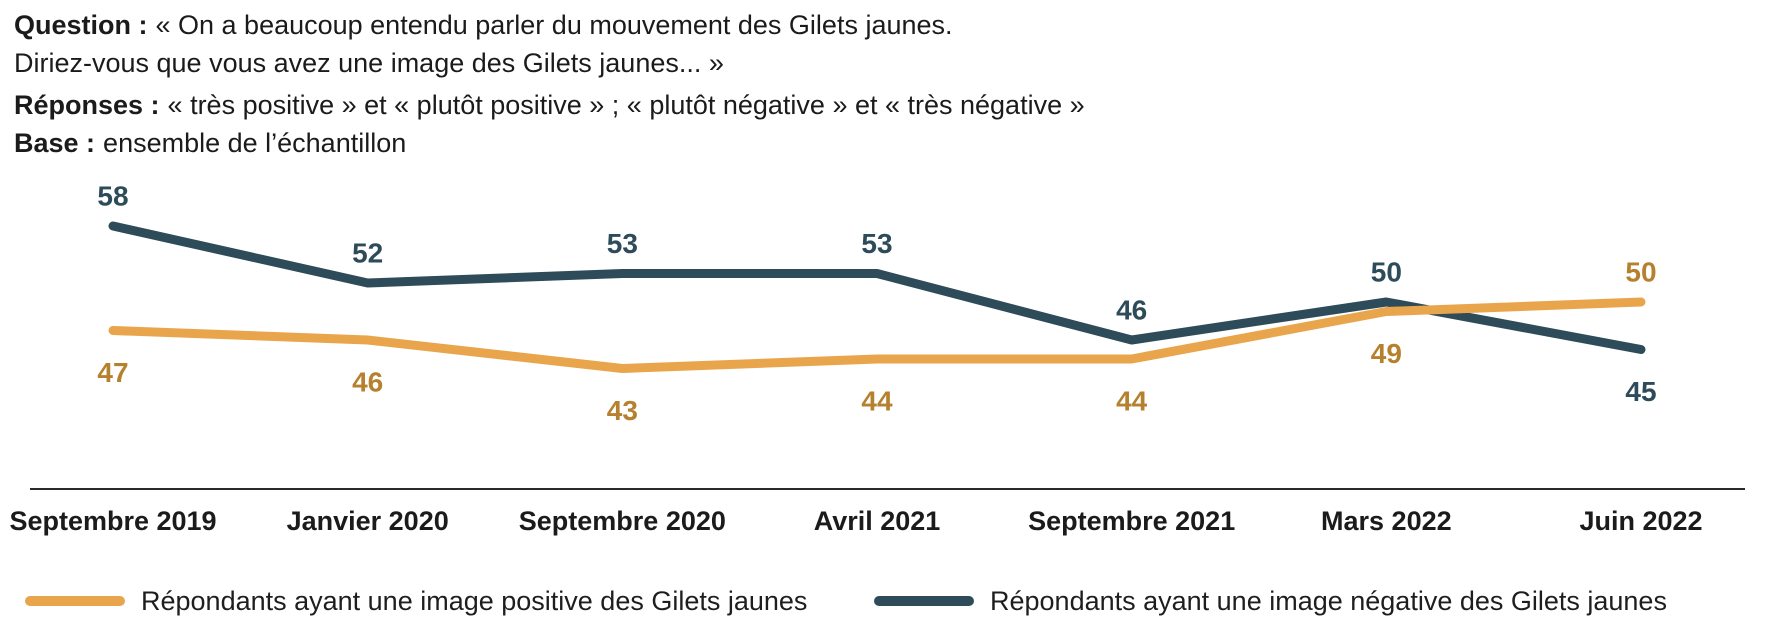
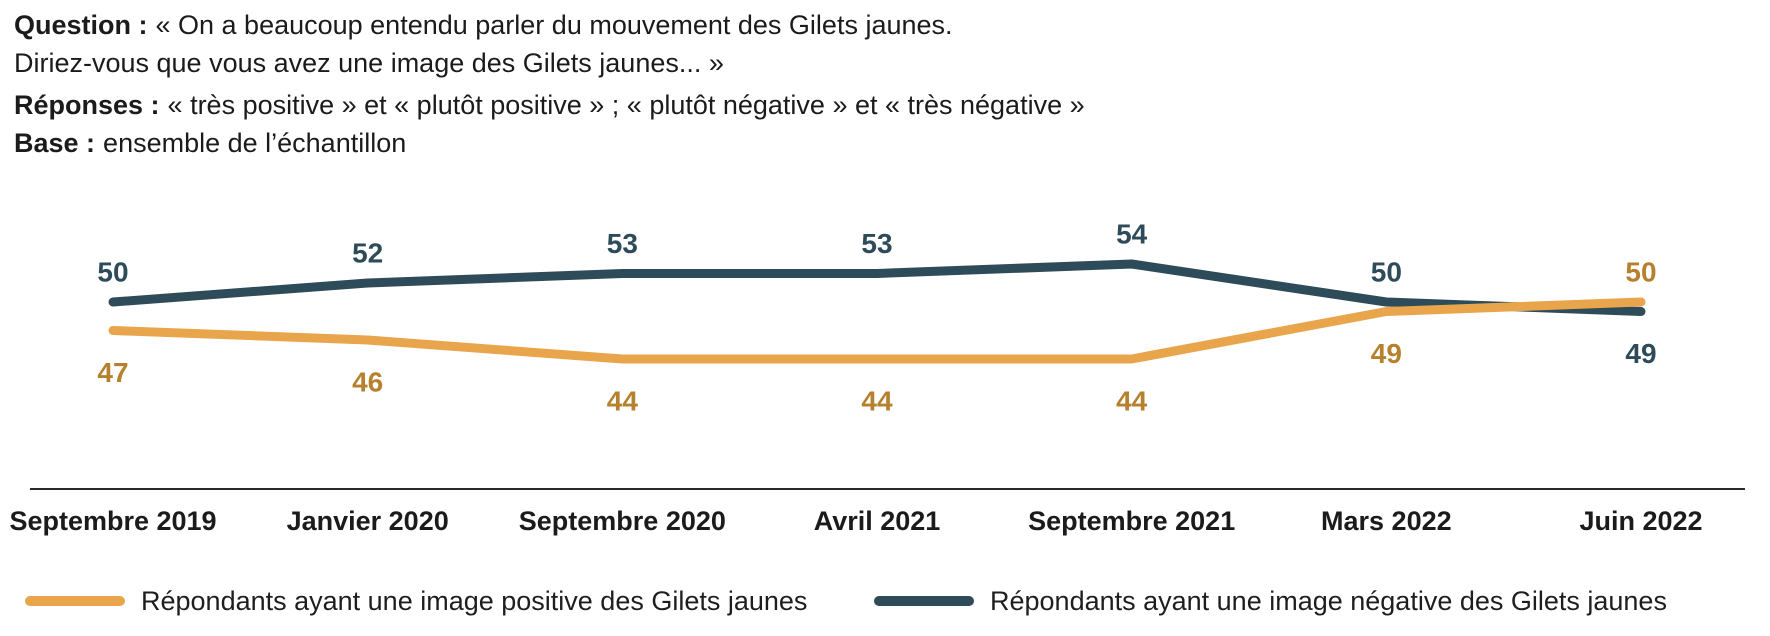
Répondants ayant une image négative des Gilets jaunes/Septembre 2019: 58 -> 50
Répondants ayant une image positive des Gilets jaunes/Septembre 2020: 43 -> 44
Répondants ayant une image négative des Gilets jaunes/Septembre 2021: 46 -> 54
Répondants ayant une image négative des Gilets jaunes/Juin 2022: 45 -> 49
